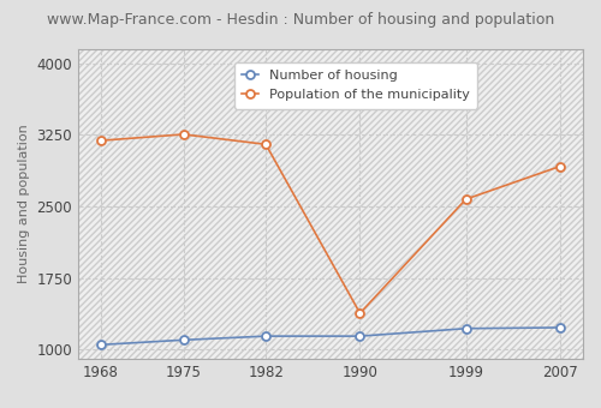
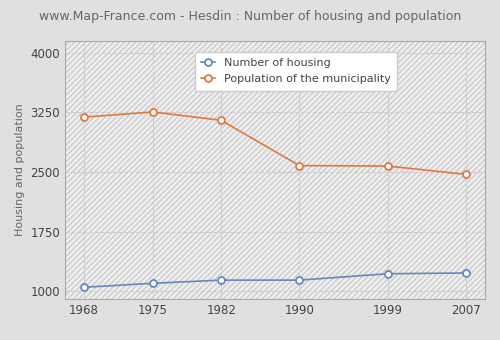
Population of the municipality/1990: 1380 -> 2580
Population of the municipality/2007: 2920 -> 2470
